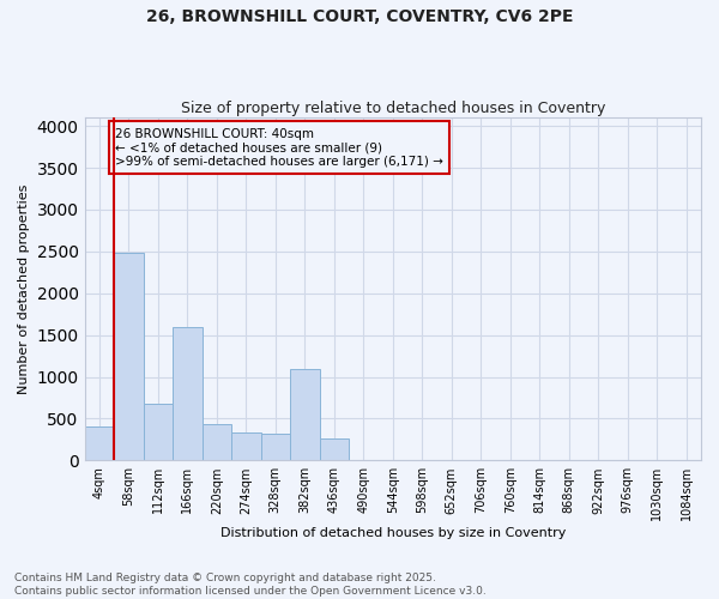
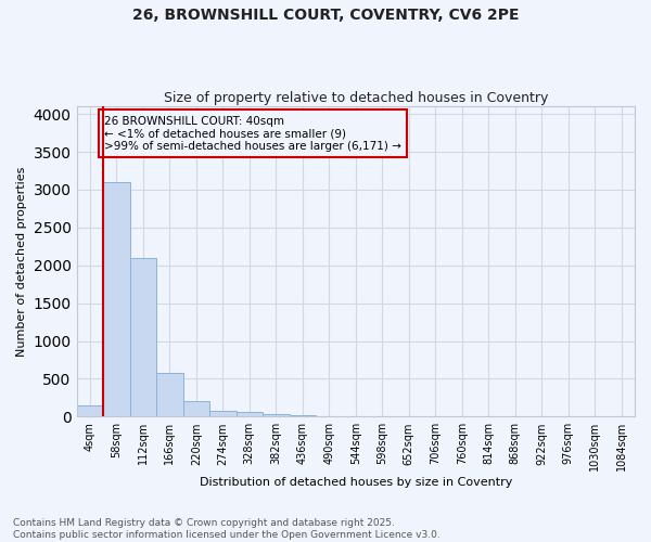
4sqm: 400 -> 150
58sqm: 2480 -> 3100
112sqm: 680 -> 2090
166sqm: 1600 -> 580
220sqm: 440 -> 200
274sqm: 340 -> 80
328sqm: 320 -> 60
382sqm: 1100 -> 40
436sqm: 260 -> 20
